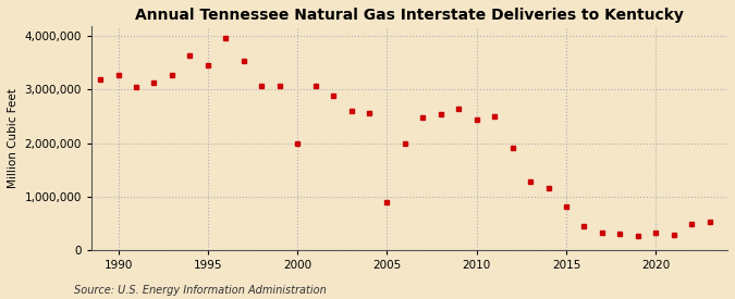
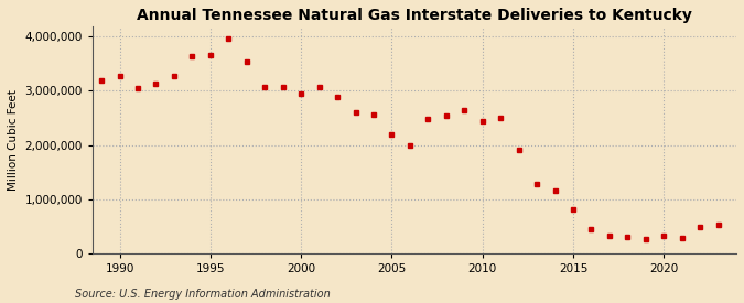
1995: 3,450,000 -> 3,670,000
2000: 2,000,000 -> 2,940,000
2005: 900,000 -> 2,190,000
